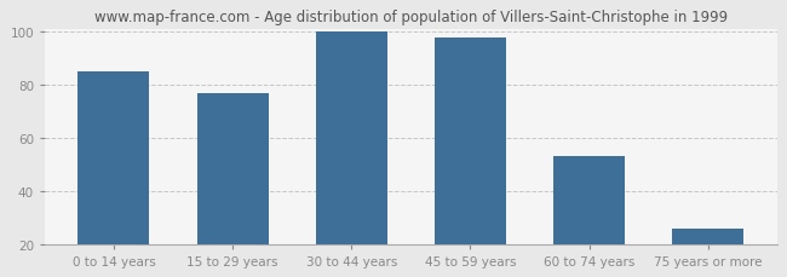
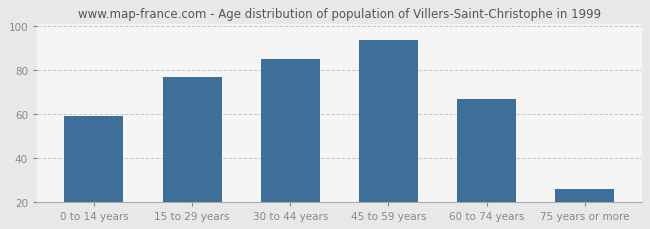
0 to 14 years: 85 -> 59
30 to 44 years: 100 -> 85
45 to 59 years: 98 -> 94
60 to 74 years: 53 -> 67
